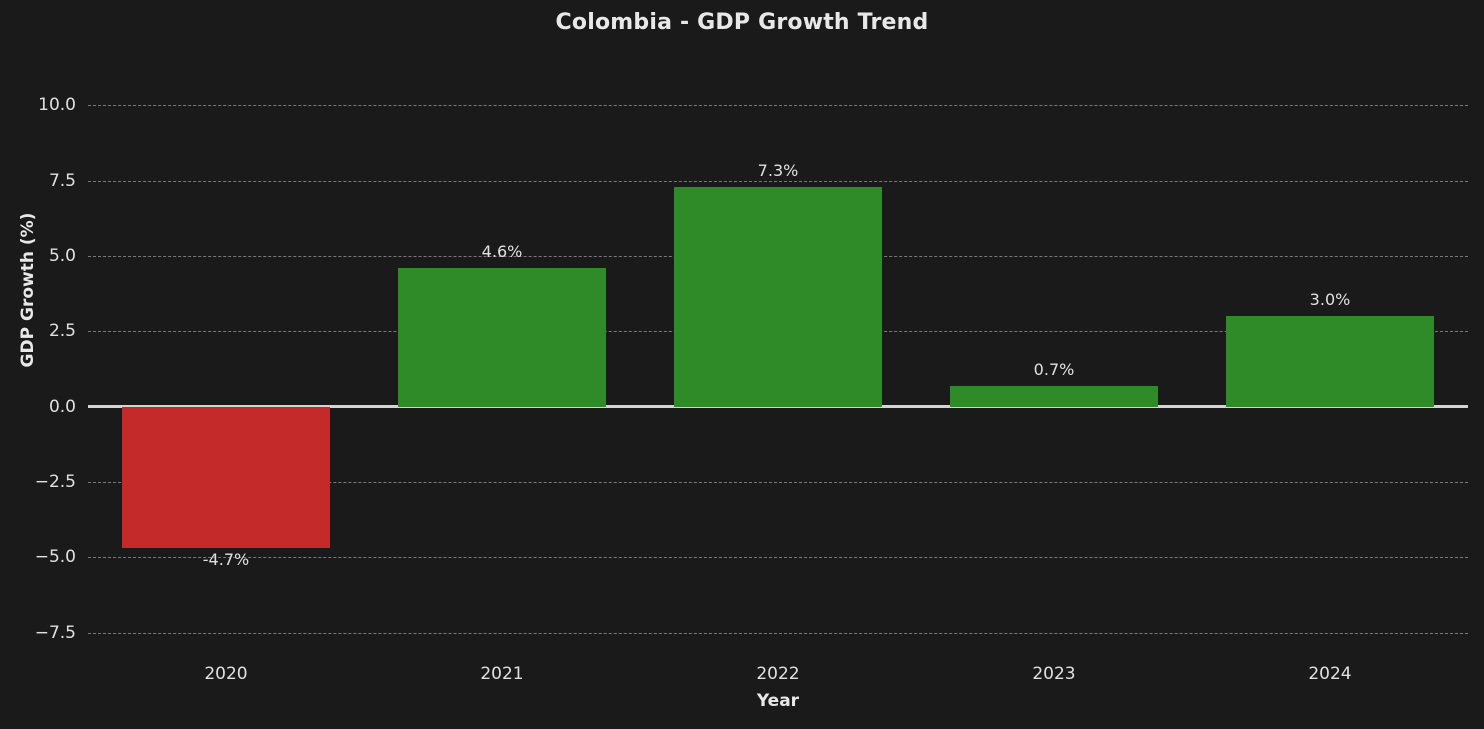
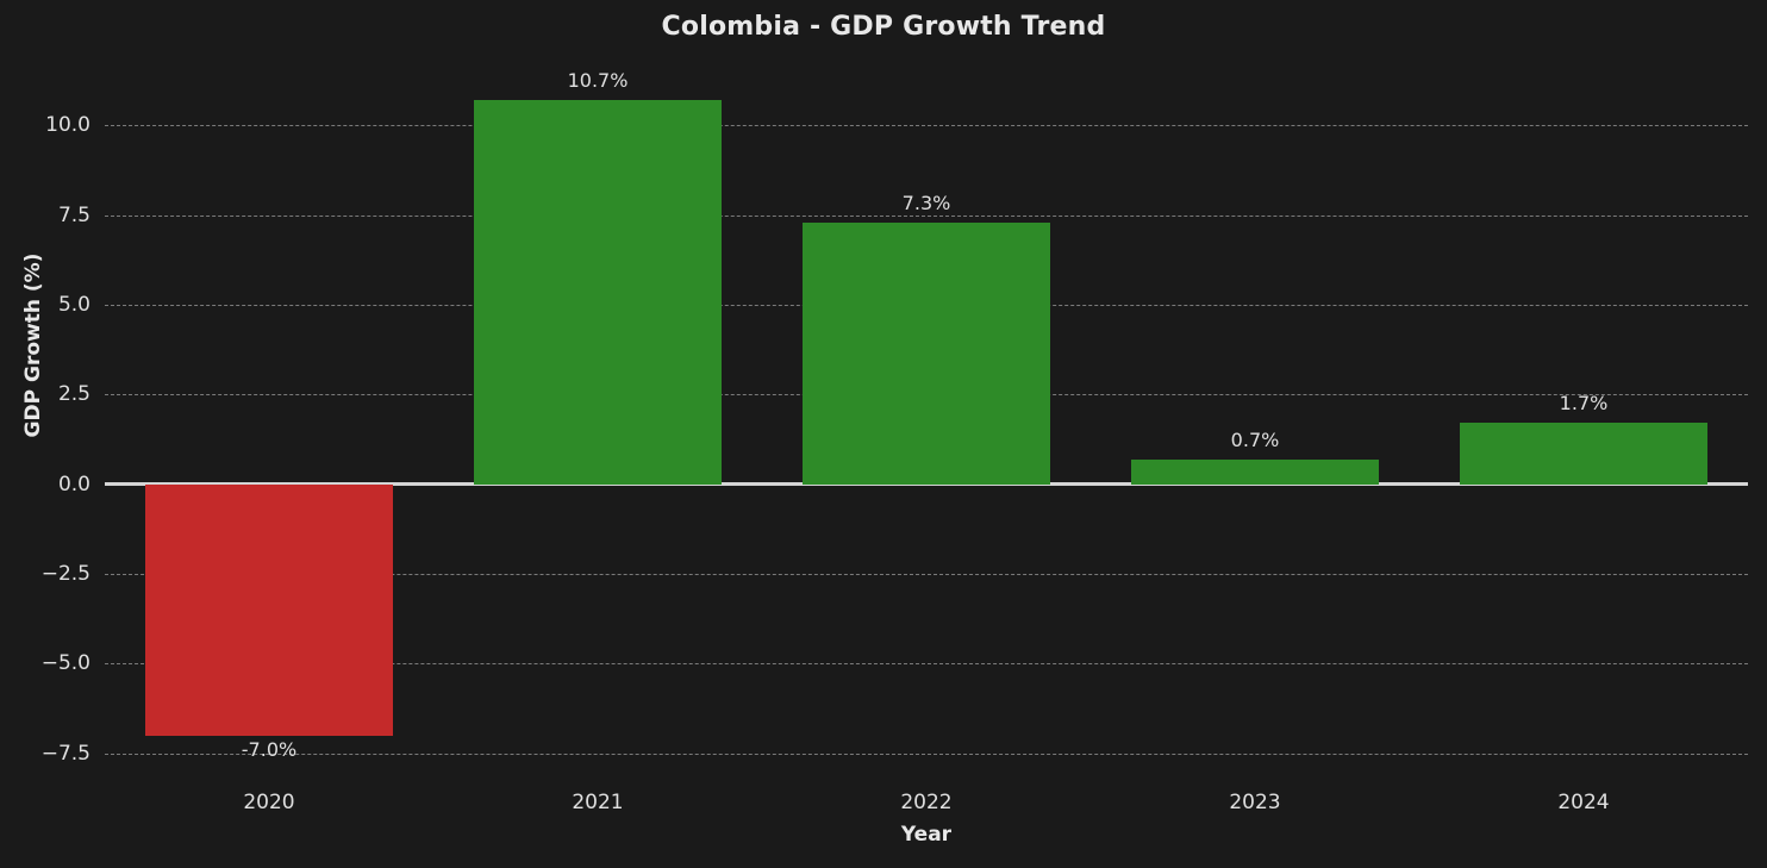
2020: -4.7% -> -7.0%
2021: 4.6% -> 10.7%
2024: 3.0% -> 1.7%
